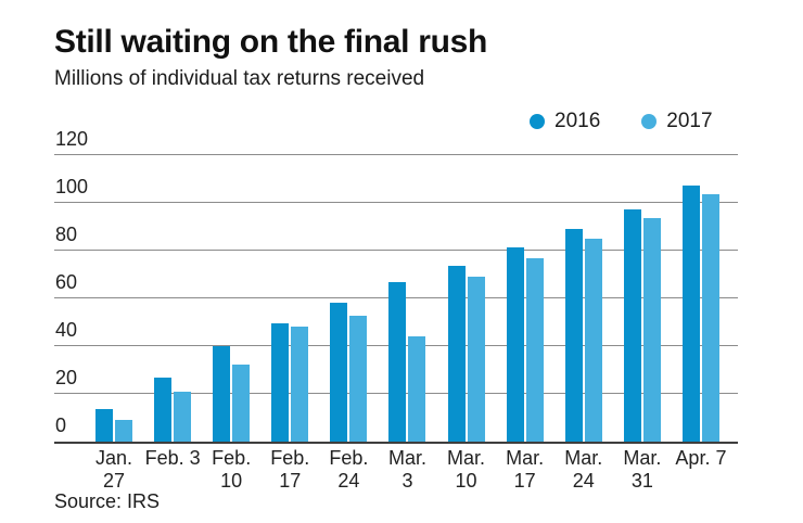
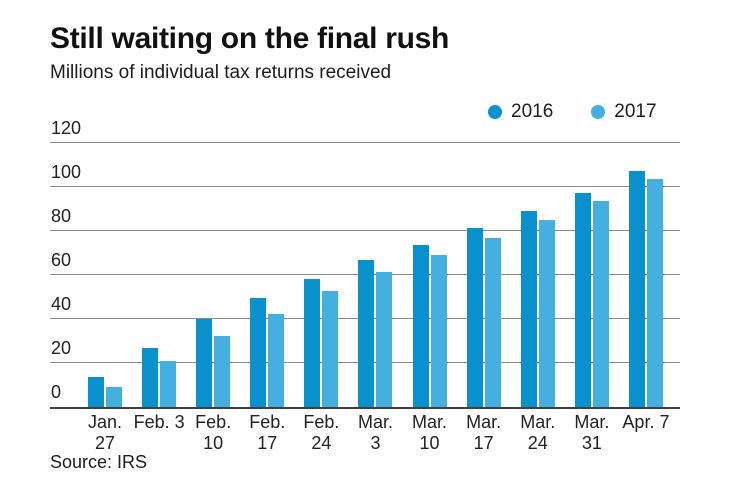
2017/Feb. 17: 48 -> 42
2017/Mar. 3: 44 -> 62
